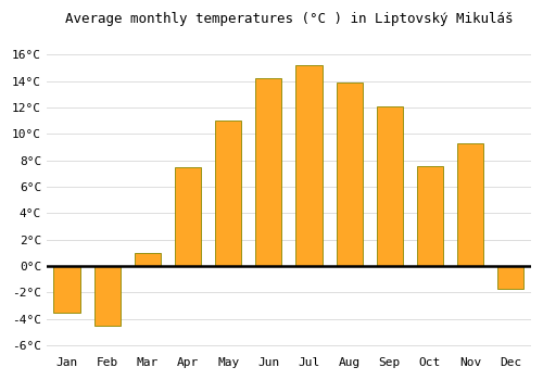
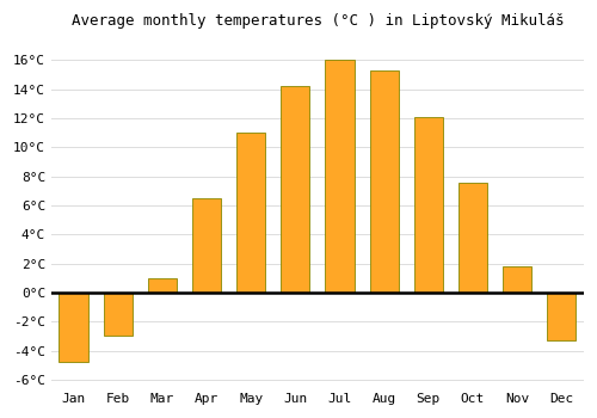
Jan: -3.5°C -> -4.8°C
Feb: -4.5°C -> -3.0°C
Apr: 7.5°C -> 6.5°C
Jul: 15.2°C -> 16.0°C
Aug: 13.9°C -> 15.3°C
Nov: 9.3°C -> 1.8°C
Dec: -1.7°C -> -3.3°C
